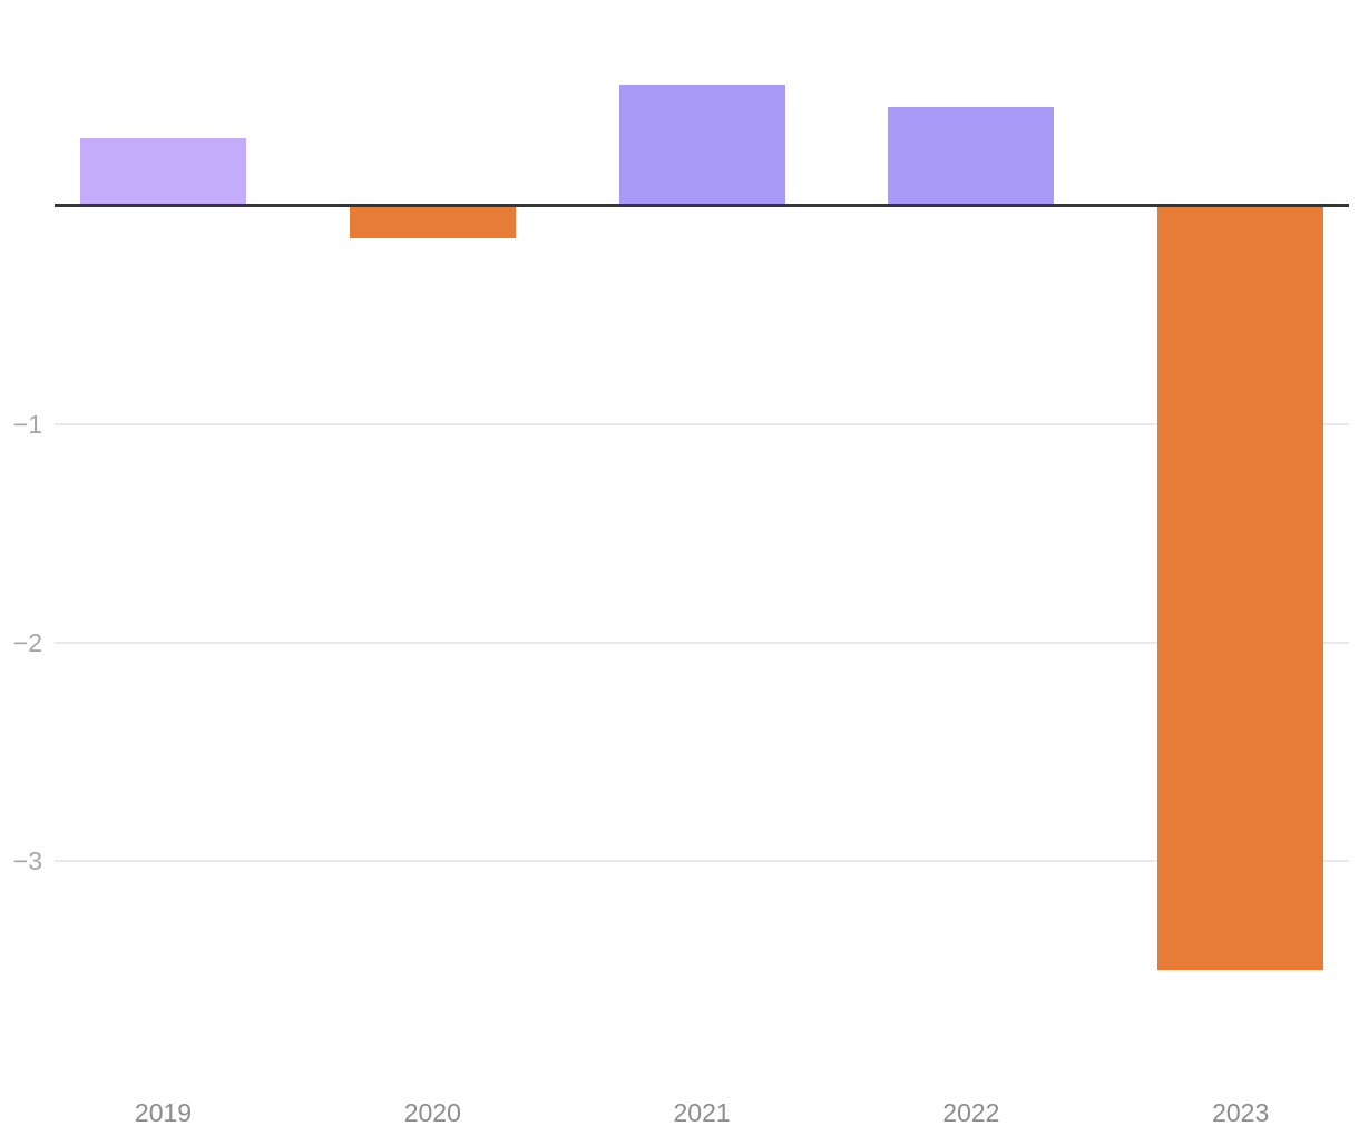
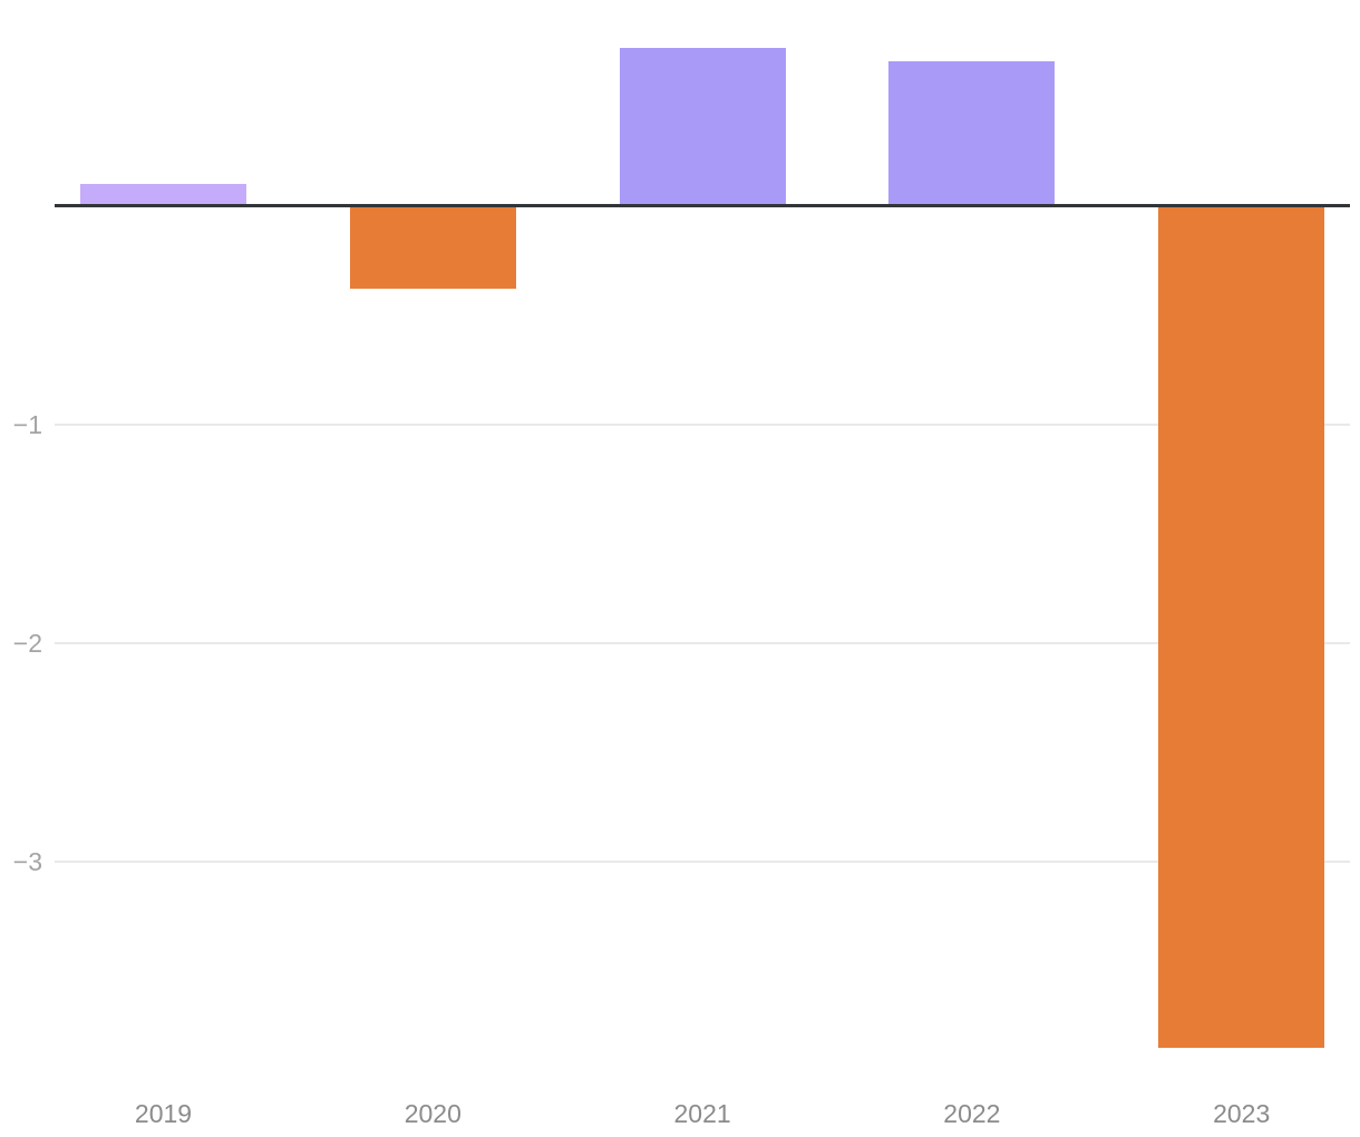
2019: 0.31 -> 0.10
2020: -0.15 -> -0.38
2021: 0.55 -> 0.72
2022: 0.45 -> 0.66
2023: -3.50 -> -3.85
